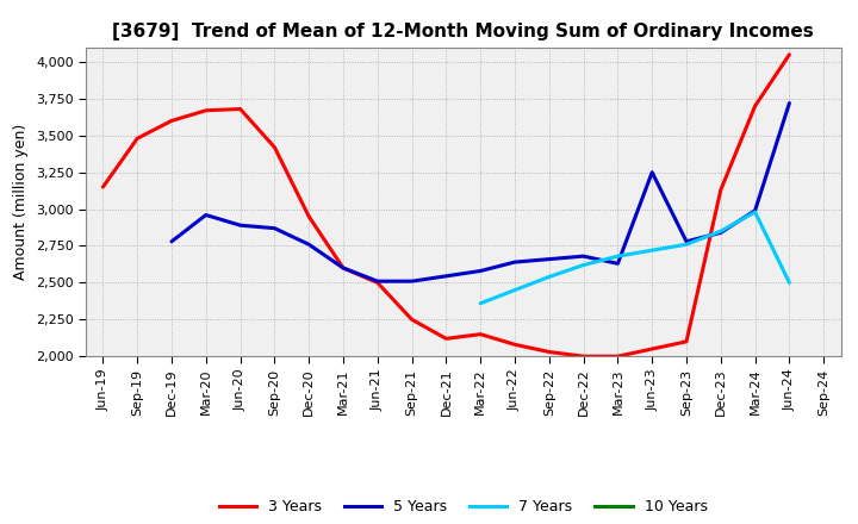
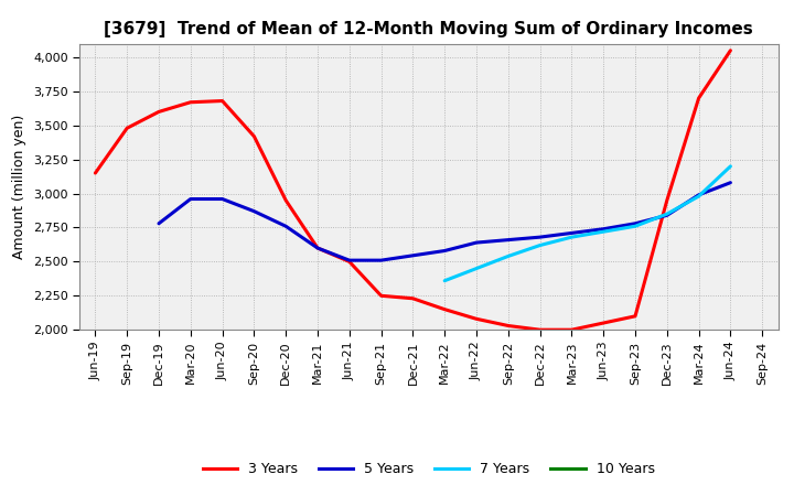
5 Years/Jun-20: 2,890 -> 2,960
3 Years/Dec-21: 2,120 -> 2,230
5 Years/Mar-23: 2,630 -> 2,710
5 Years/Jun-23: 3,250 -> 2,740
3 Years/Dec-23: 3,130 -> 2,950
5 Years/Jun-24: 3,720 -> 3,080
7 Years/Jun-24: 2,500 -> 3,200
